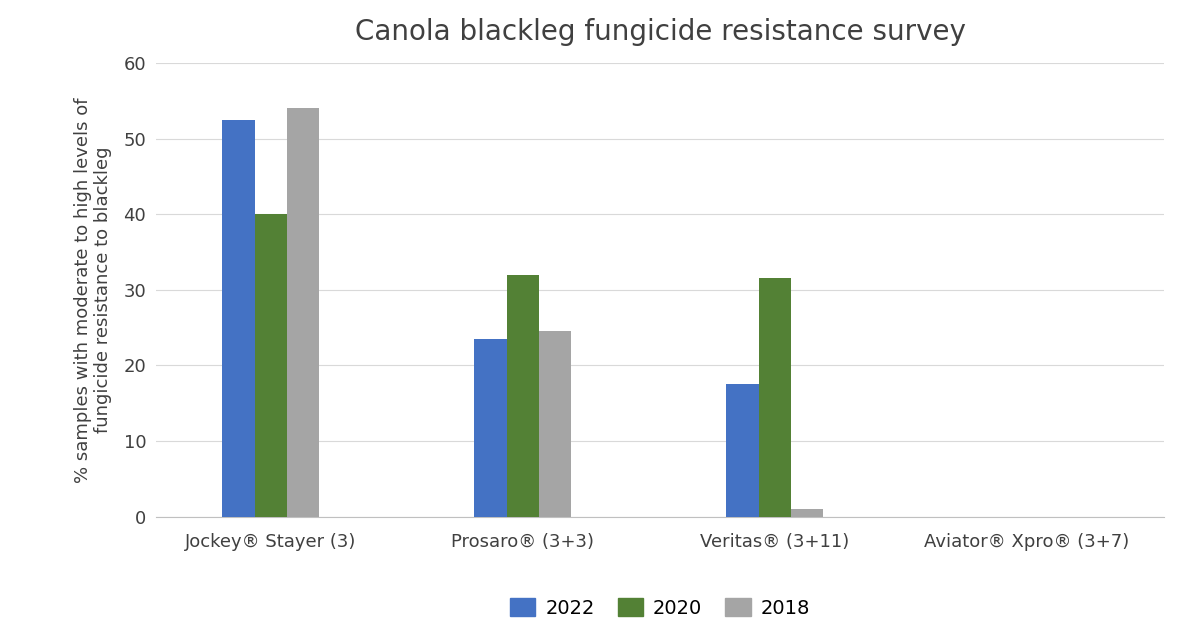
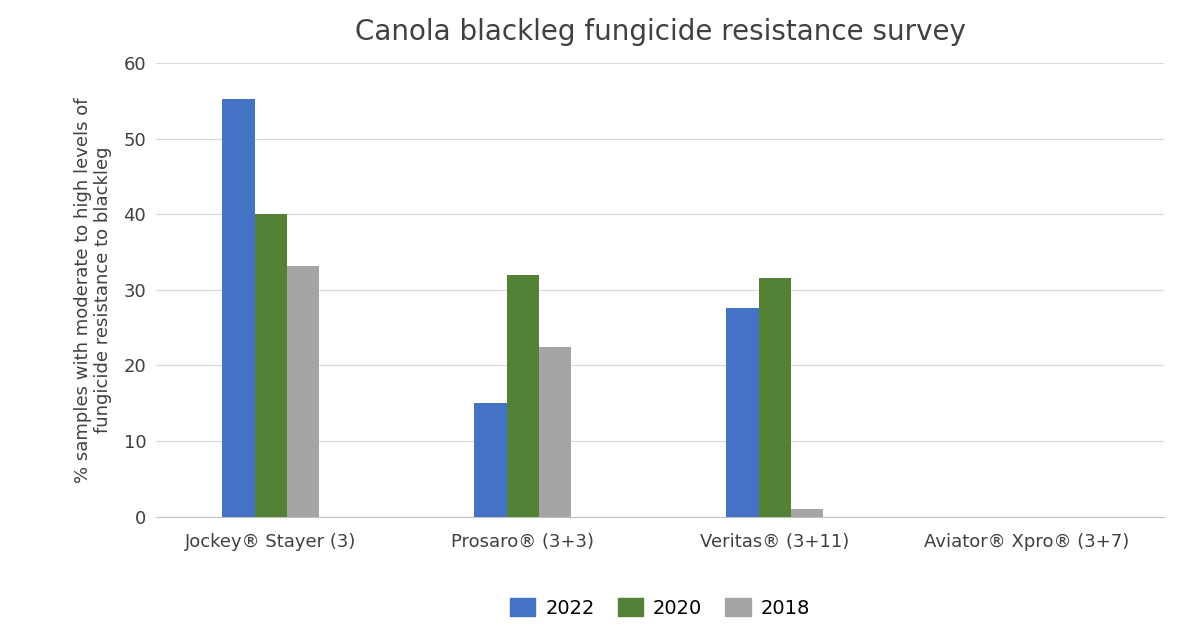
2022/Jockey® Stayer (3): 52.5 -> 55.2
2018/Jockey® Stayer (3): 54.0 -> 33.2
2022/Prosaro® (3+3): 23.5 -> 15.0
2018/Prosaro® (3+3): 24.5 -> 22.4
2022/Veritas® (3+11): 17.5 -> 27.6
